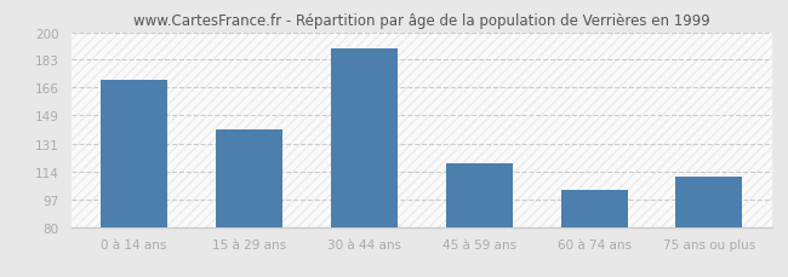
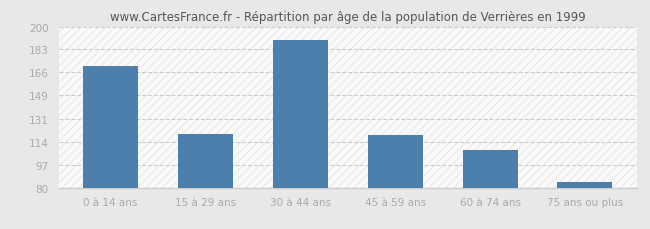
15 à 29 ans: 140 -> 120
60 à 74 ans: 103 -> 108
75 ans ou plus: 111 -> 84
